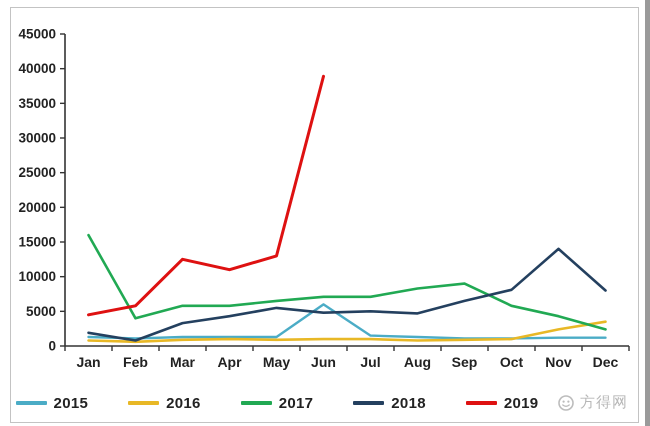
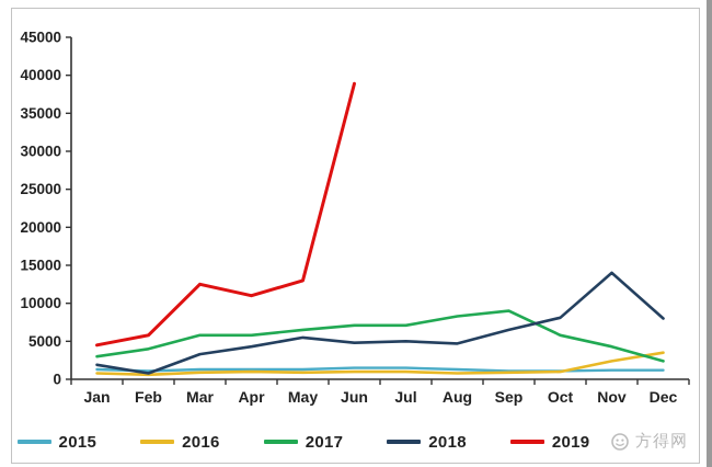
2017/Jan: 16000 -> 3000
2015/Jun: 6000 -> 2000
